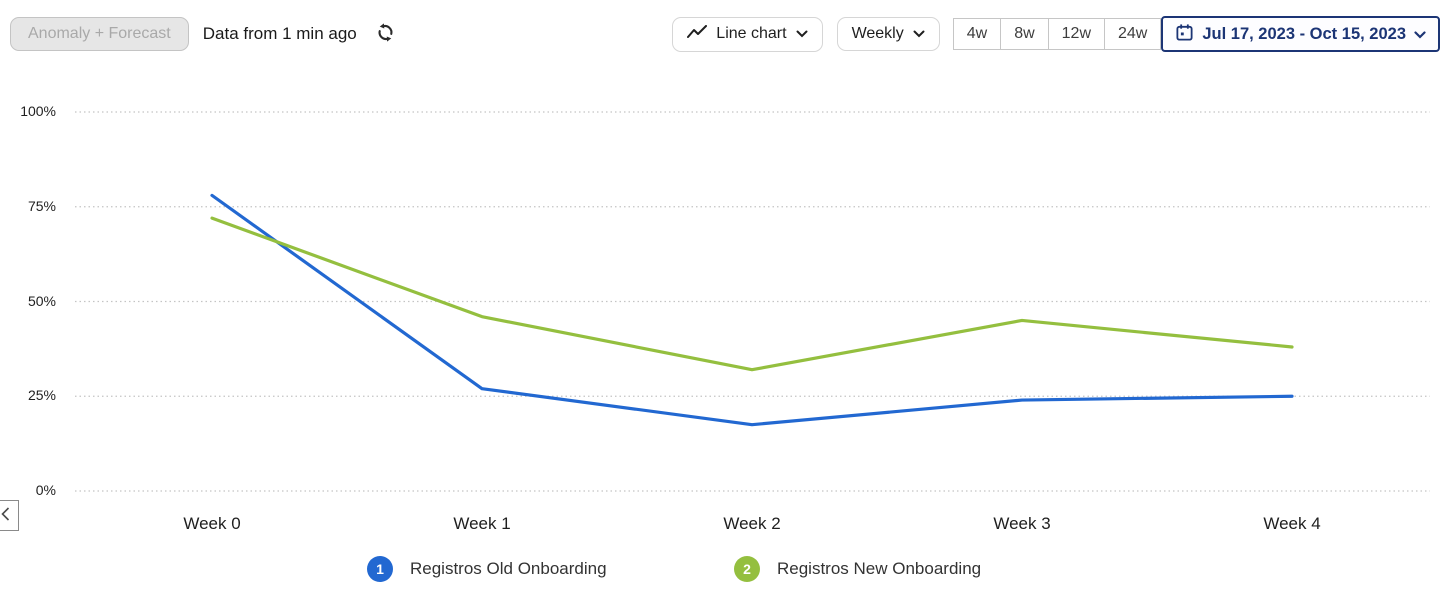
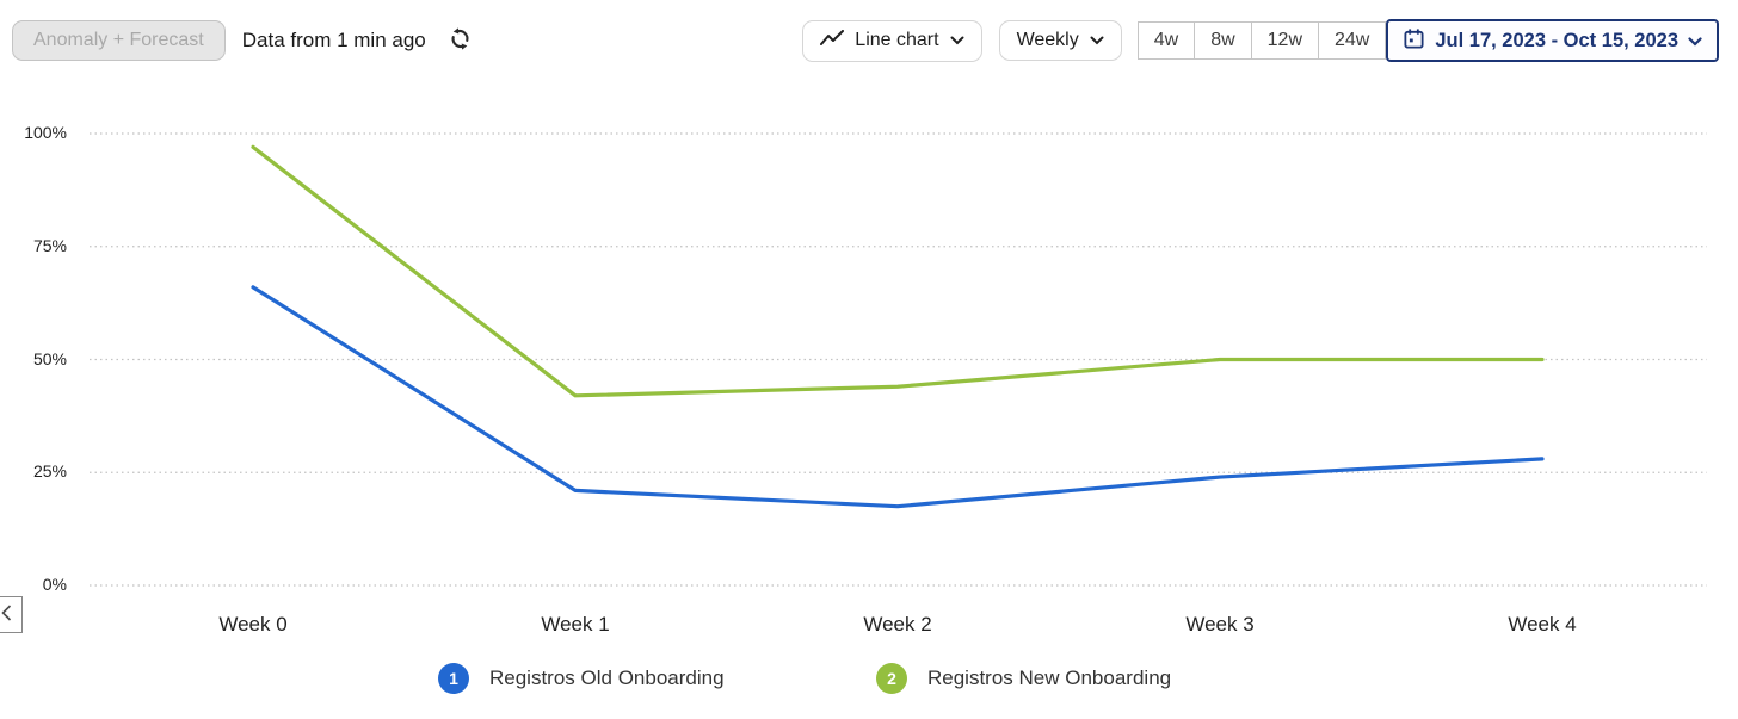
Registros Old Onboarding/Week 0: 78% -> 66%
Registros New Onboarding/Week 0: 72% -> 97%
Registros Old Onboarding/Week 1: 27% -> 21%
Registros New Onboarding/Week 1: 46% -> 42%
Registros New Onboarding/Week 2: 32% -> 44%
Registros New Onboarding/Week 3: 45% -> 50%
Registros Old Onboarding/Week 4: 25% -> 28%
Registros New Onboarding/Week 4: 38% -> 50%
